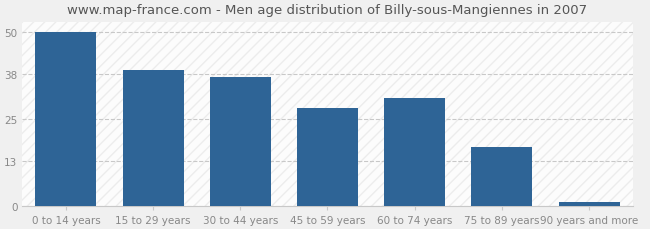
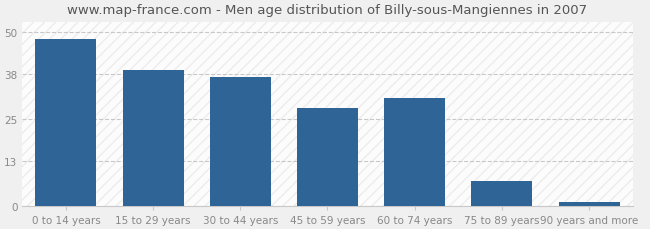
0 to 14 years: 50 -> 48
75 to 89 years: 17 -> 7
